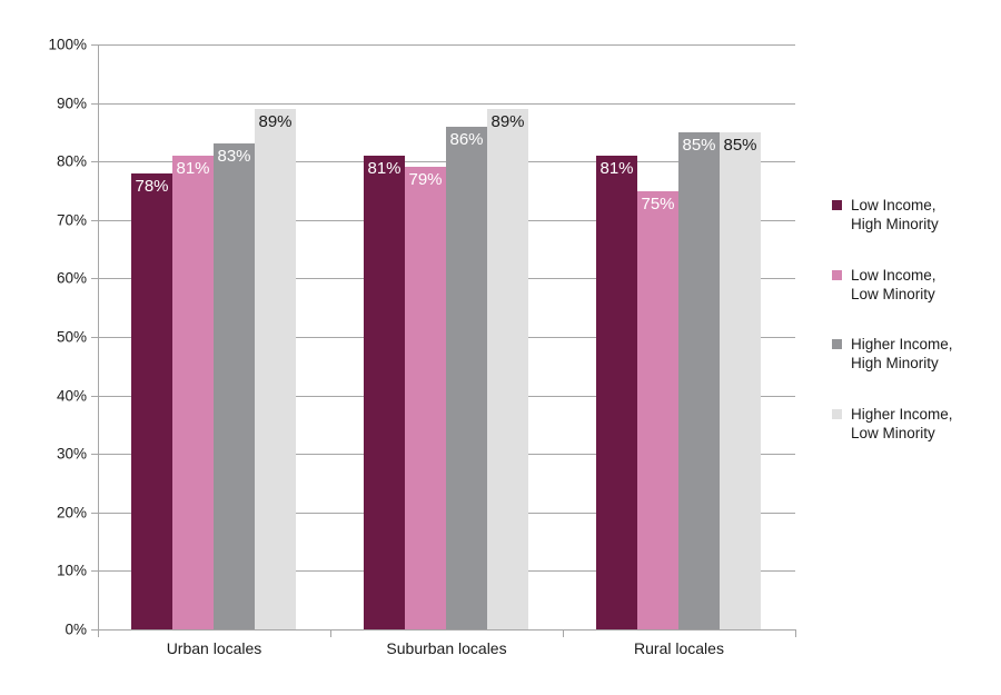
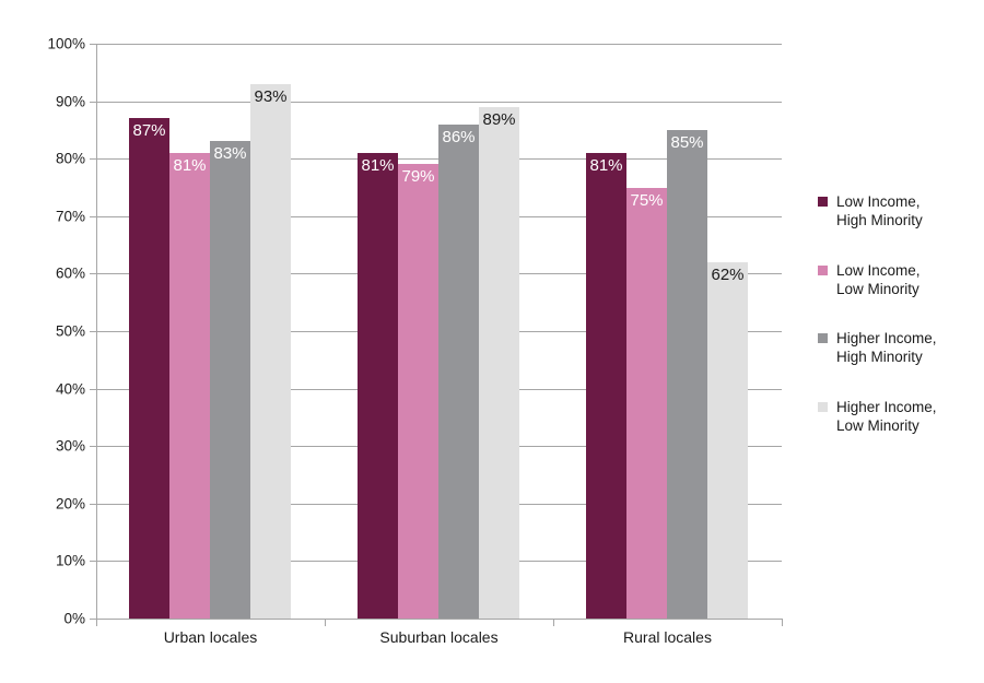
Low Income, High Minority/Urban locales: 78% -> 87%
Higher Income, Low Minority/Urban locales: 89% -> 93%
Higher Income, Low Minority/Rural locales: 85% -> 62%
